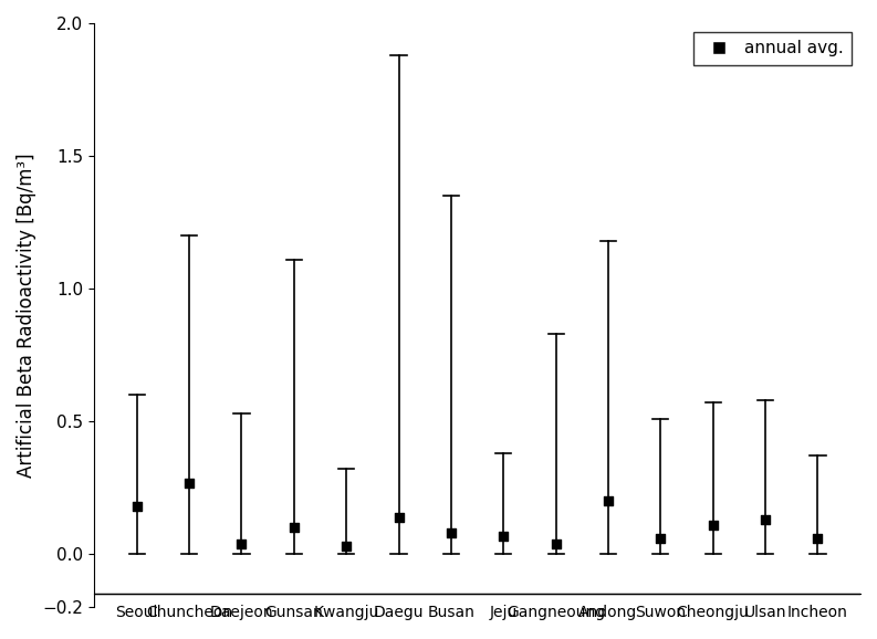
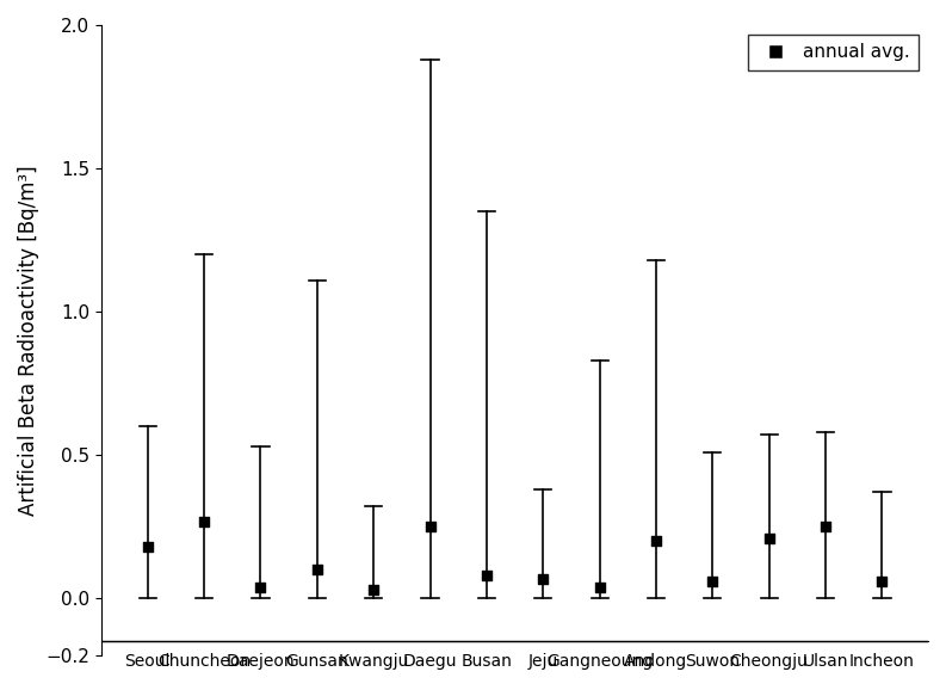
Daegu: 0.14 -> 0.25
Cheongju: 0.11 -> 0.21
Ulsan: 0.13 -> 0.25
